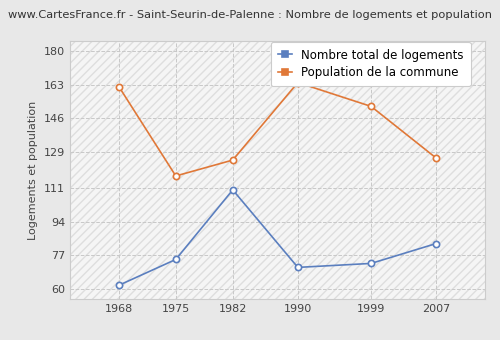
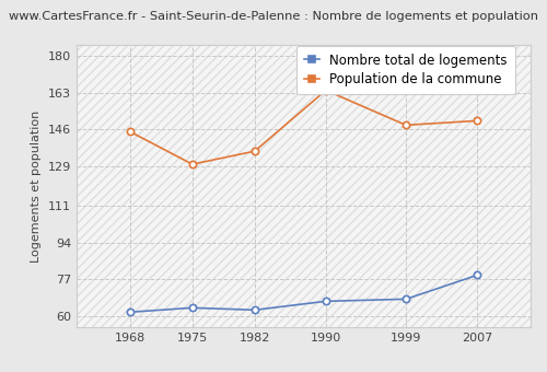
Population de la commune/1968: 162 -> 145
Nombre total de logements/1975: 75 -> 64
Population de la commune/1975: 117 -> 130
Nombre total de logements/1982: 110 -> 63
Population de la commune/1982: 125 -> 136
Nombre total de logements/1990: 71 -> 67
Nombre total de logements/1999: 73 -> 68
Population de la commune/1999: 152 -> 148
Nombre total de logements/2007: 83 -> 79
Population de la commune/2007: 126 -> 150
